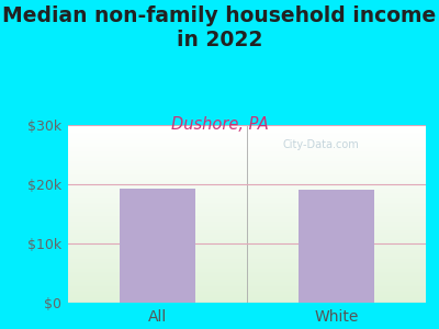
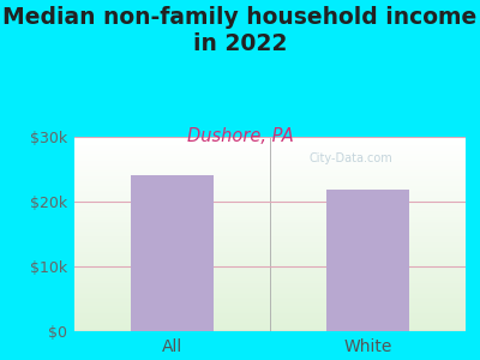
All: $19.2k -> $24.0k
White: $19.0k -> $21.8k
